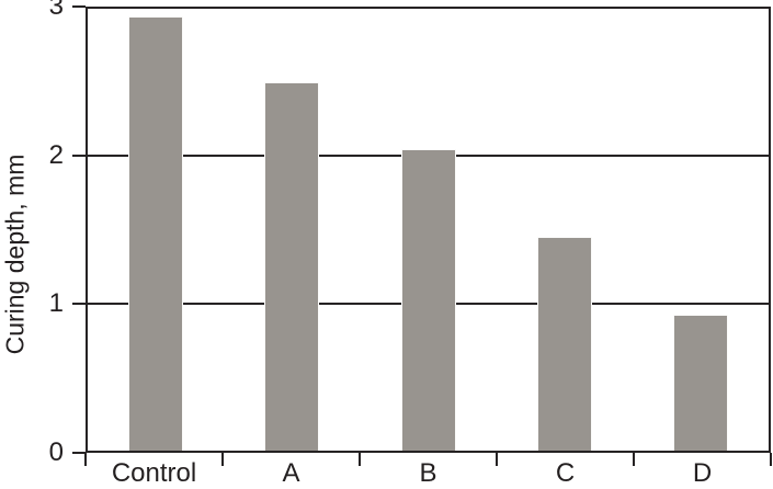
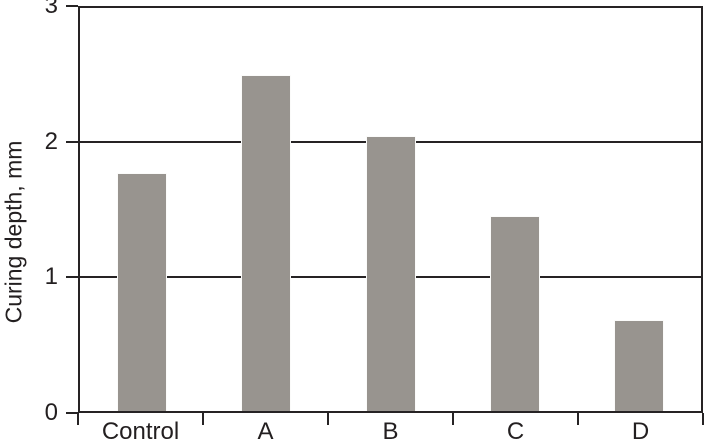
Control: 2.95 -> 1.77
D: 0.92 -> 0.68
